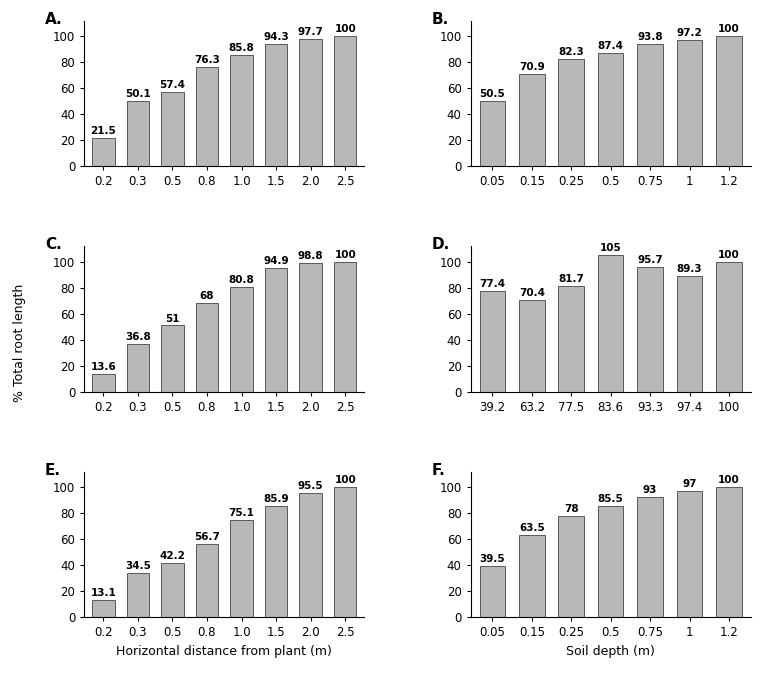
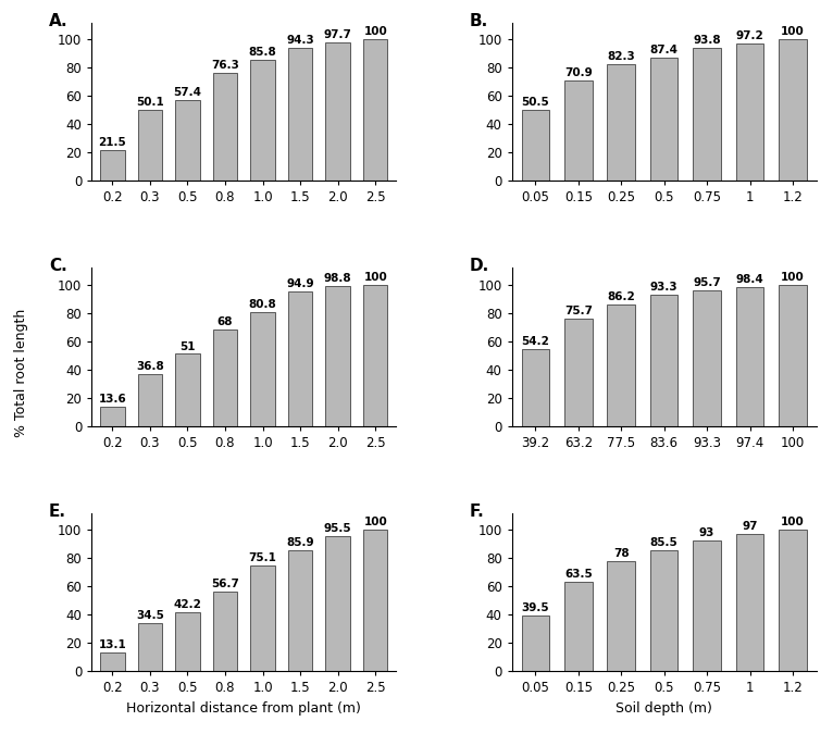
39.2: 77.4 -> 54.2
63.2: 70.4 -> 75.7
77.5: 81.7 -> 86.2
83.6: 105 -> 93.3
97.4: 89.3 -> 98.4
